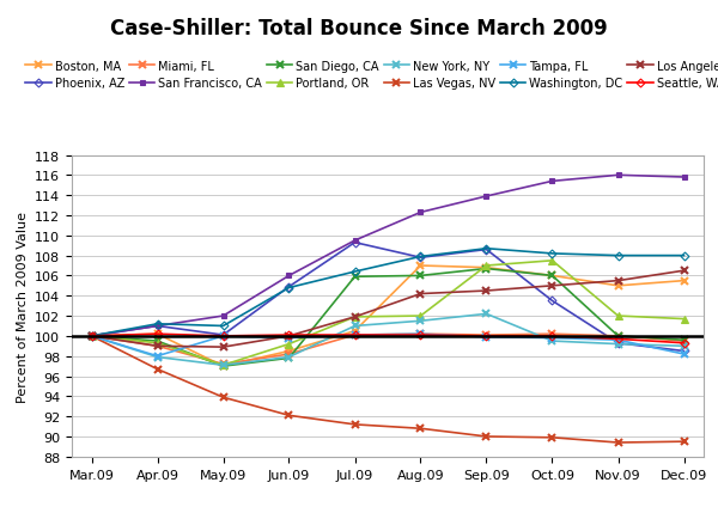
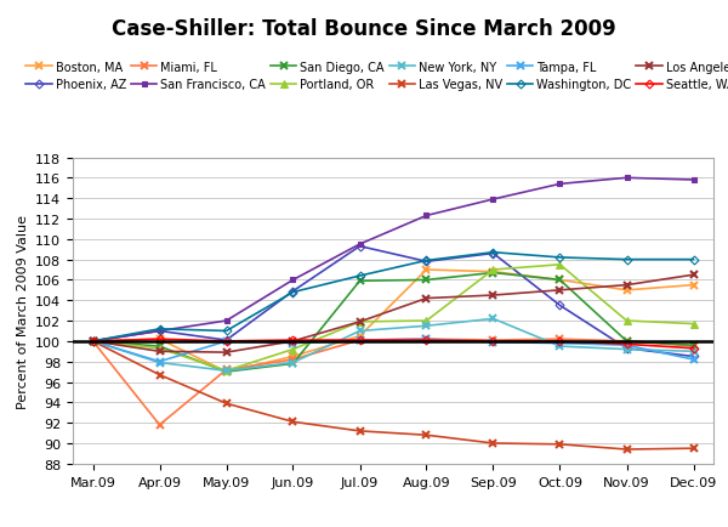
Miami, FL/Apr.09: 99.0 -> 91.8
